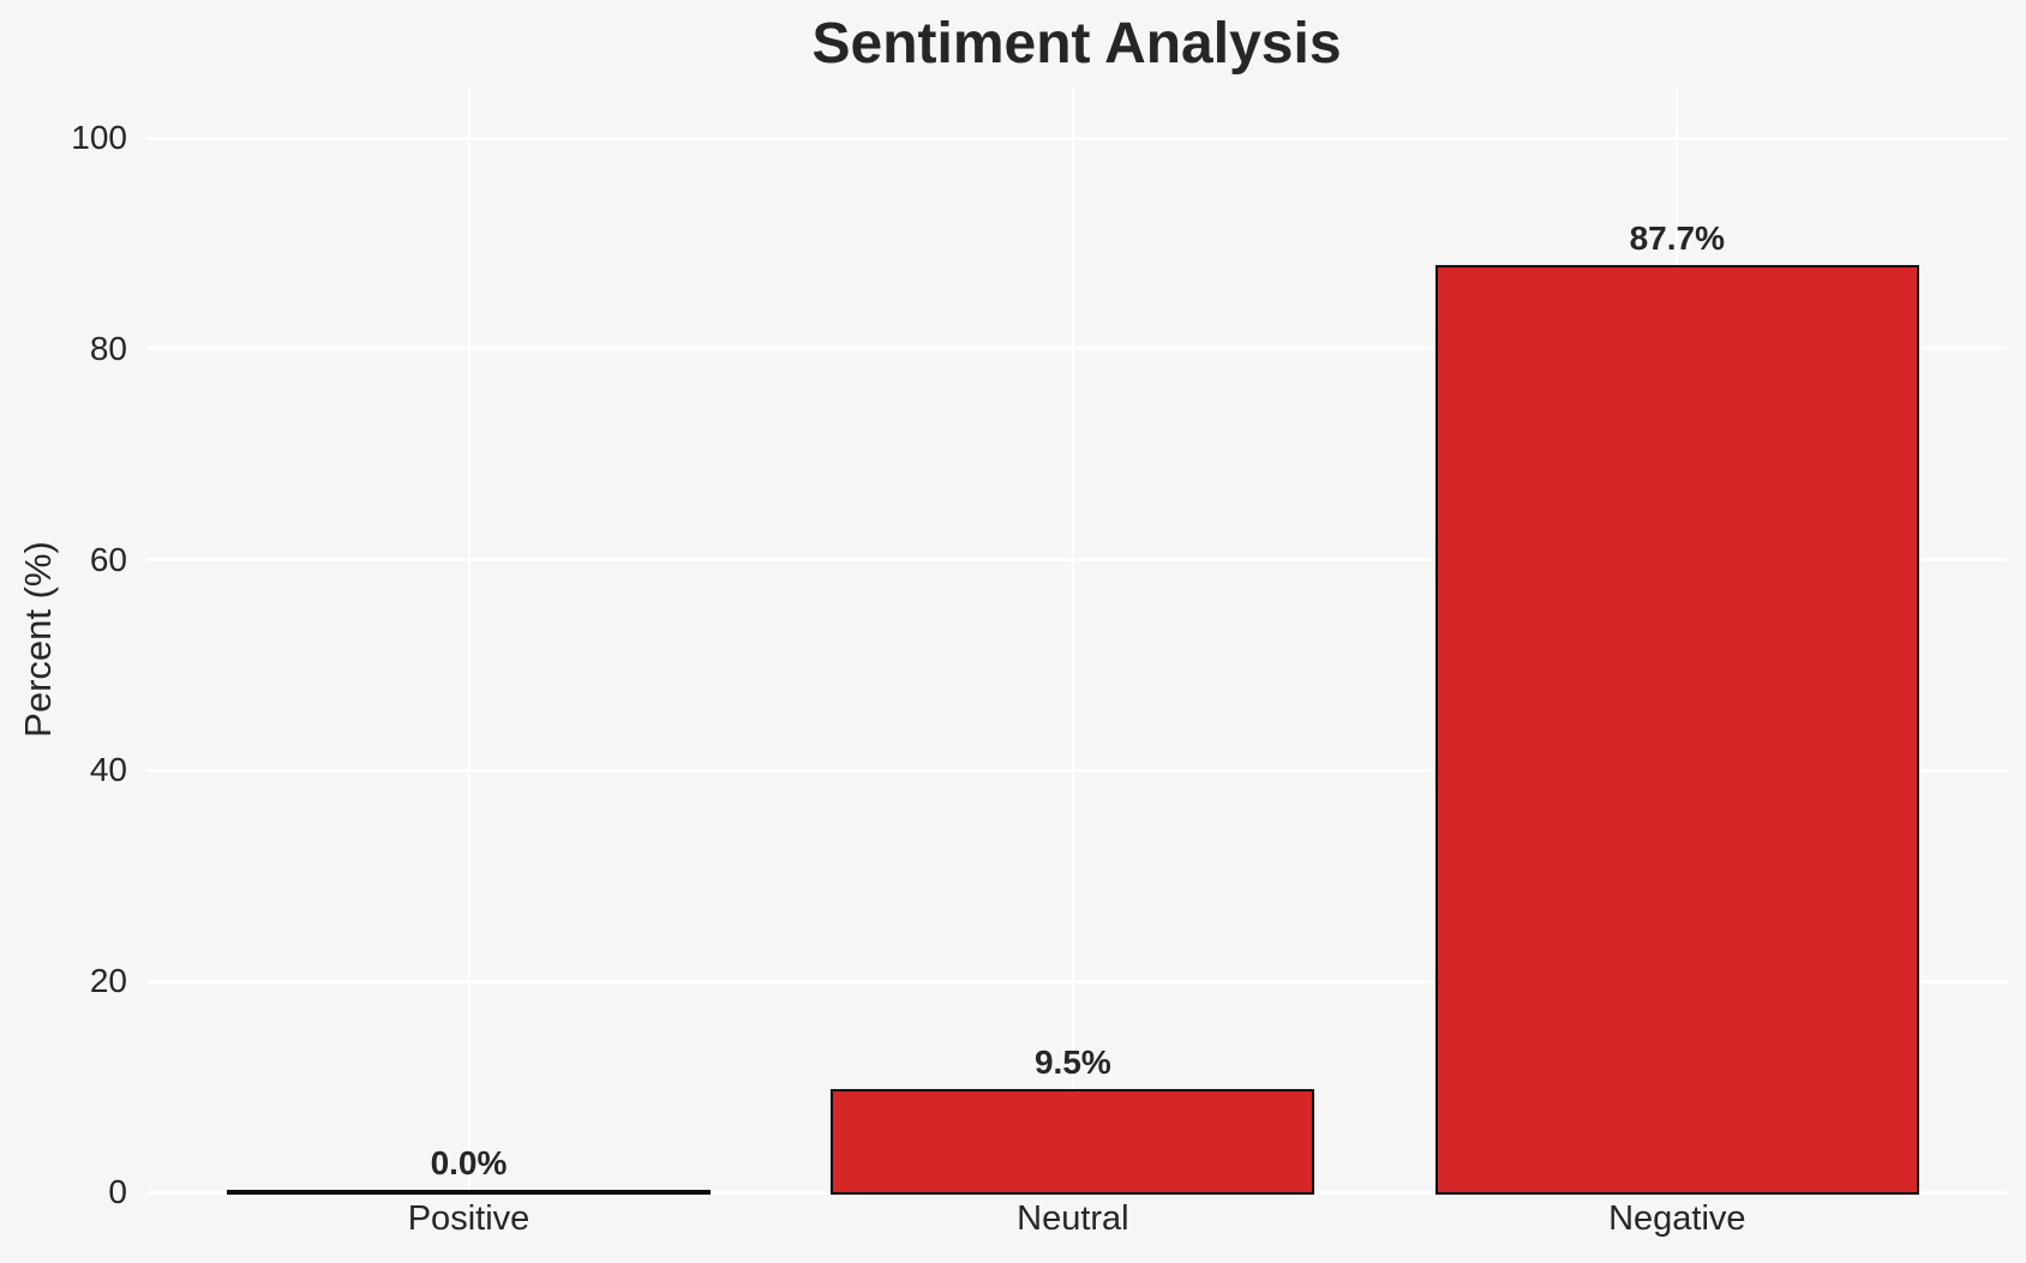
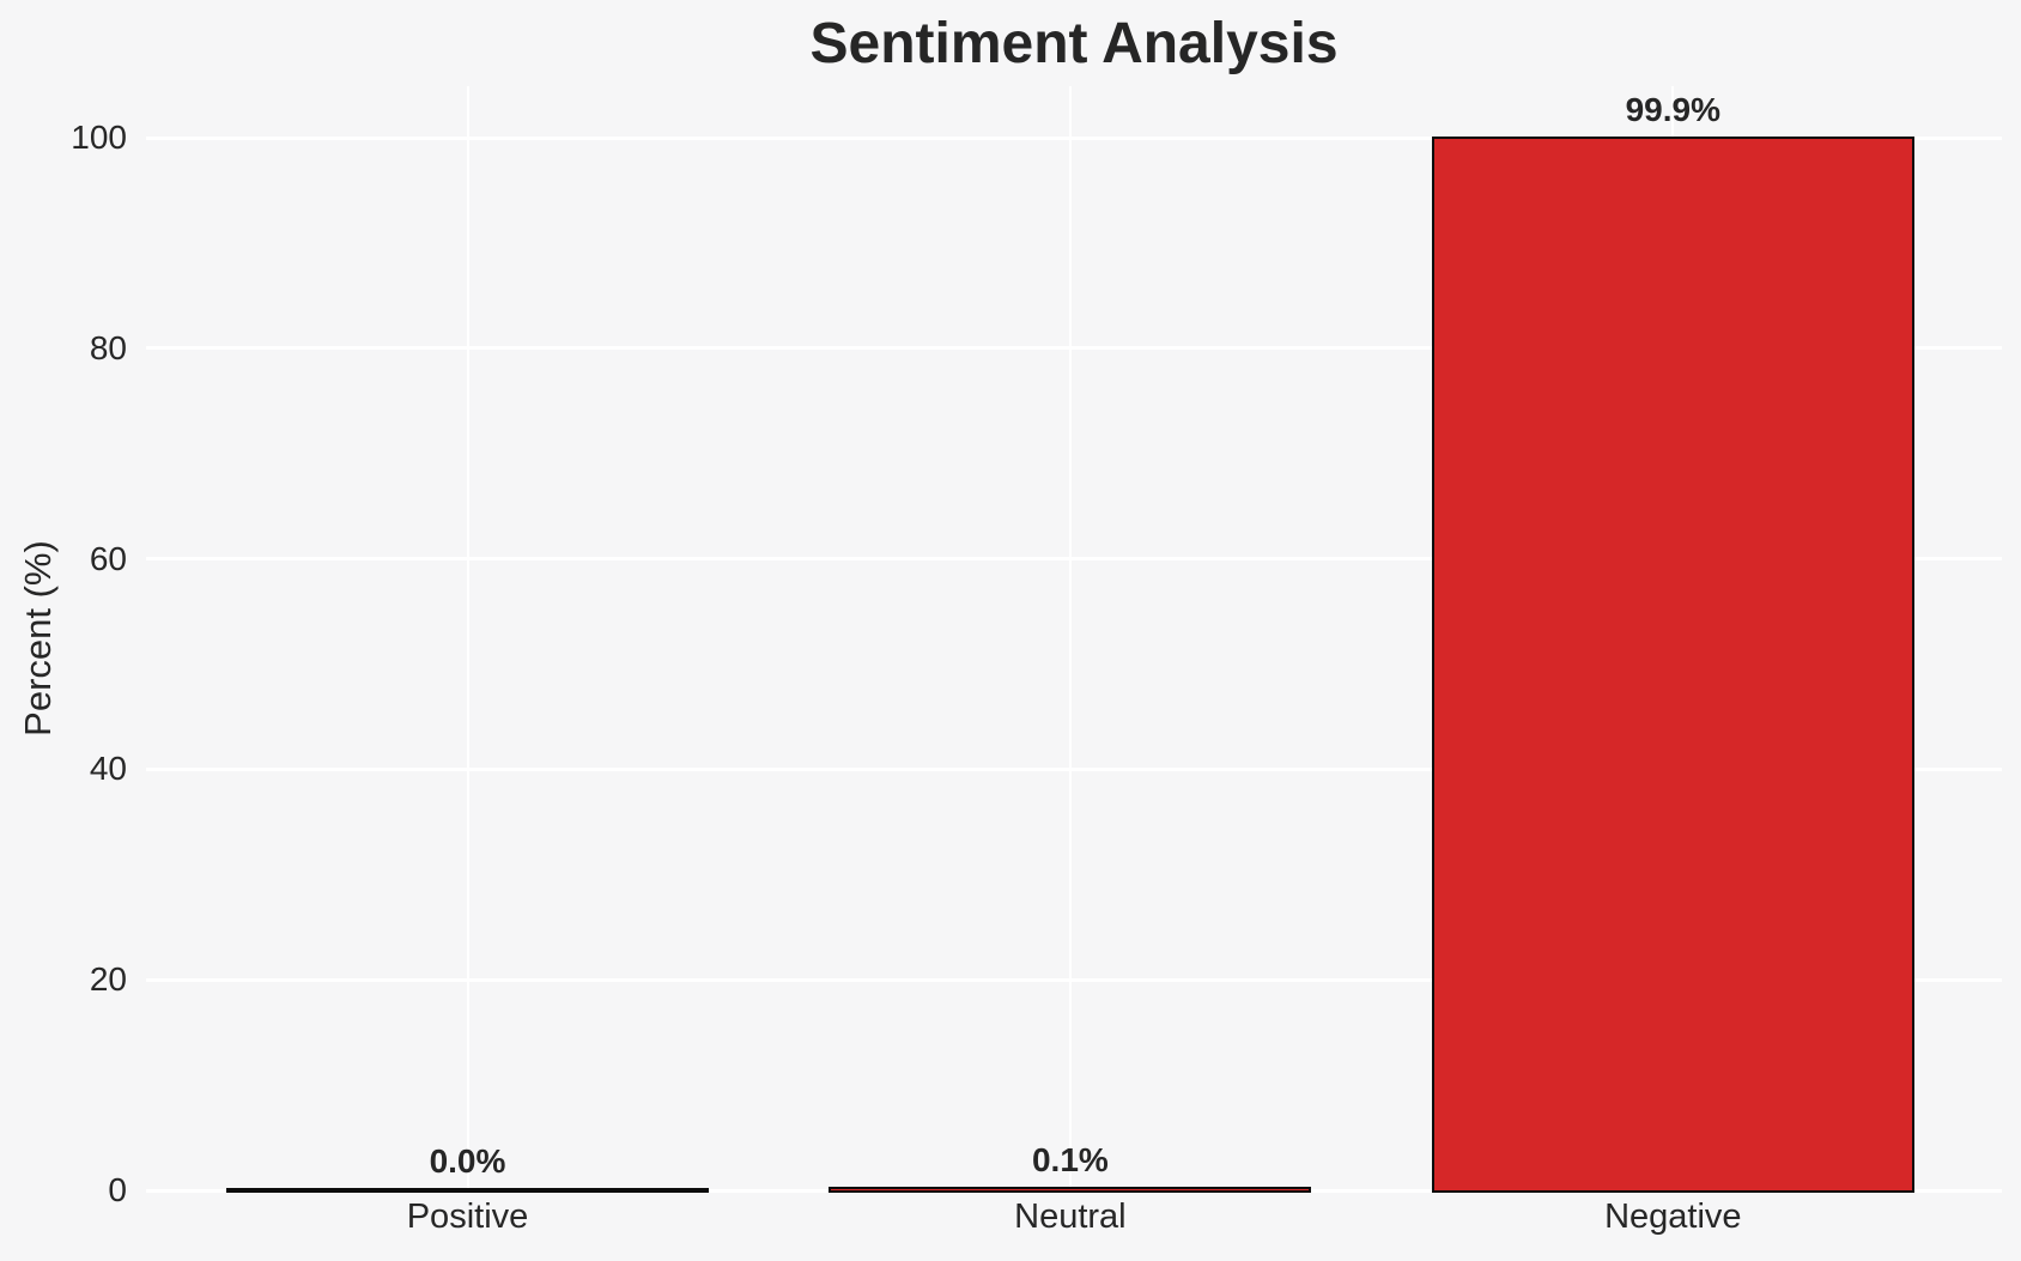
Neutral: 9.5% -> 0.1%
Negative: 87.7% -> 99.9%
